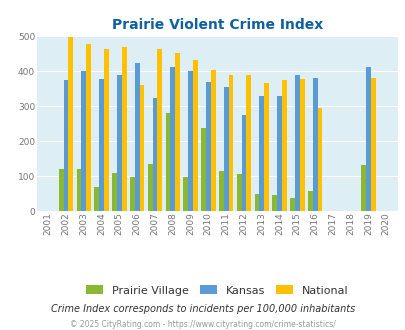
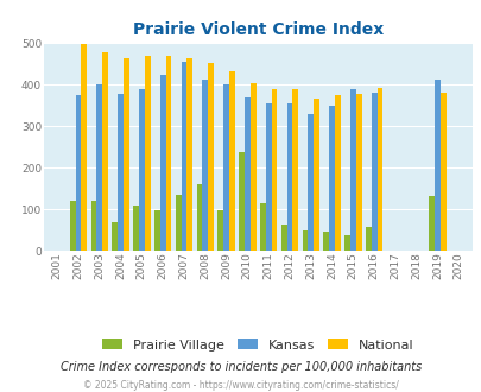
National/2006: 360 -> 469
Kansas/2007: 325 -> 456
Prairie Village/2008: 280 -> 160
Prairie Village/2012: 105 -> 63
Kansas/2012: 275 -> 355
Kansas/2014: 330 -> 349
National/2016: 295 -> 393
